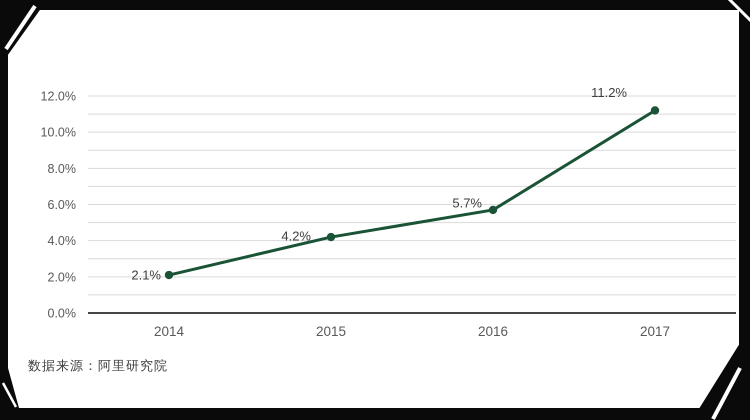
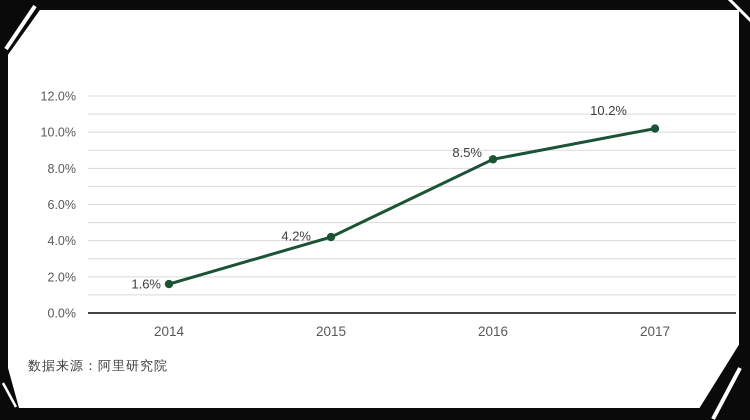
2014: 2.1% -> 1.6%
2016: 5.7% -> 8.5%
2017: 11.2% -> 10.2%
